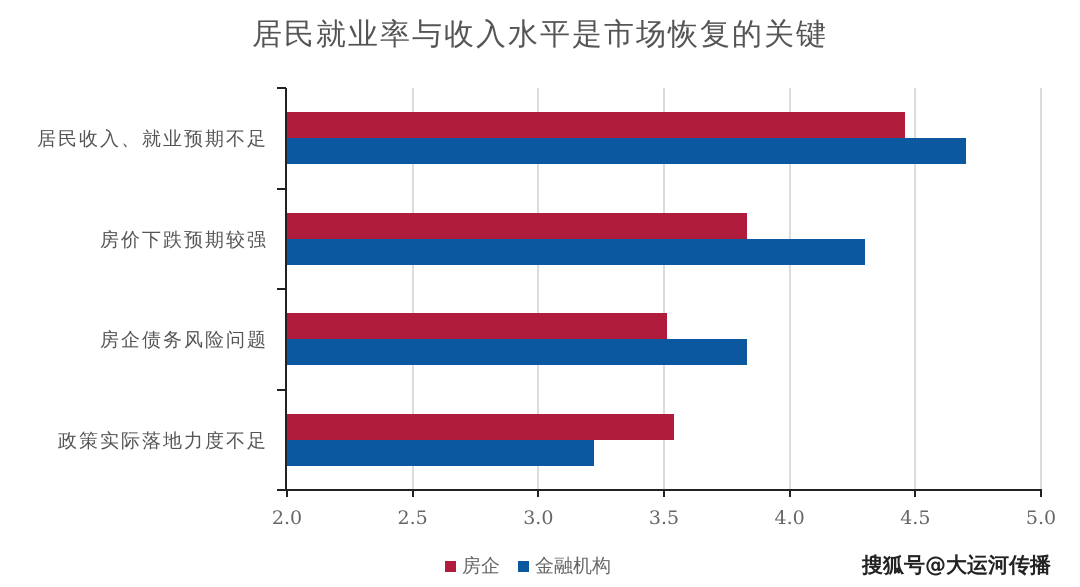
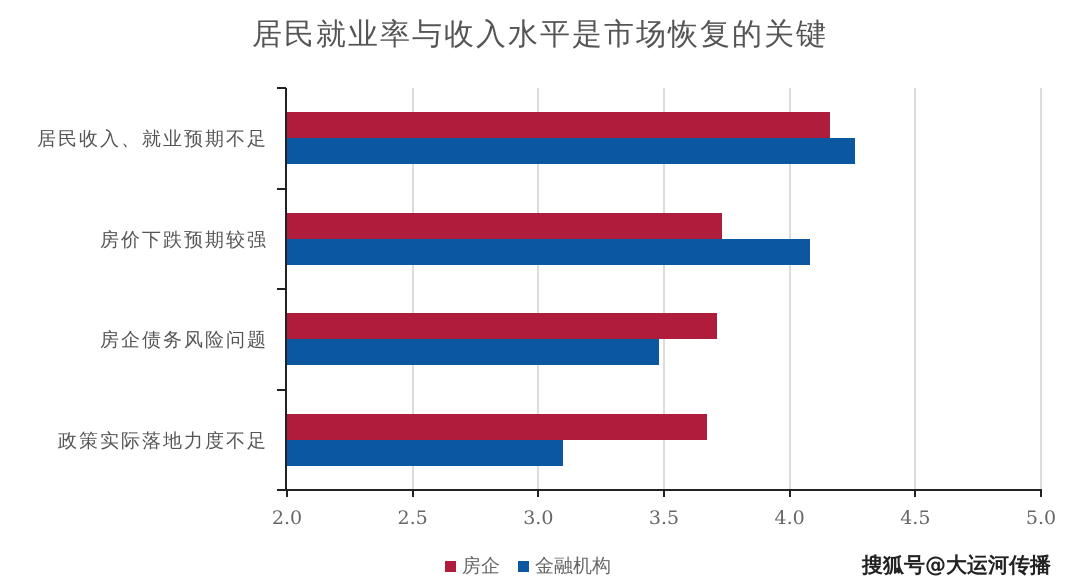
房企/居民收入、就业预期不足: 4.46 -> 4.16
金融机构/居民收入、就业预期不足: 4.70 -> 4.26
房企/房价下跌预期较强: 3.83 -> 3.73
金融机构/房价下跌预期较强: 4.30 -> 4.08
房企/房企债务风险问题: 3.51 -> 3.71
金融机构/房企债务风险问题: 3.83 -> 3.48
房企/政策实际落地力度不足: 3.54 -> 3.67
金融机构/政策实际落地力度不足: 3.22 -> 3.10
